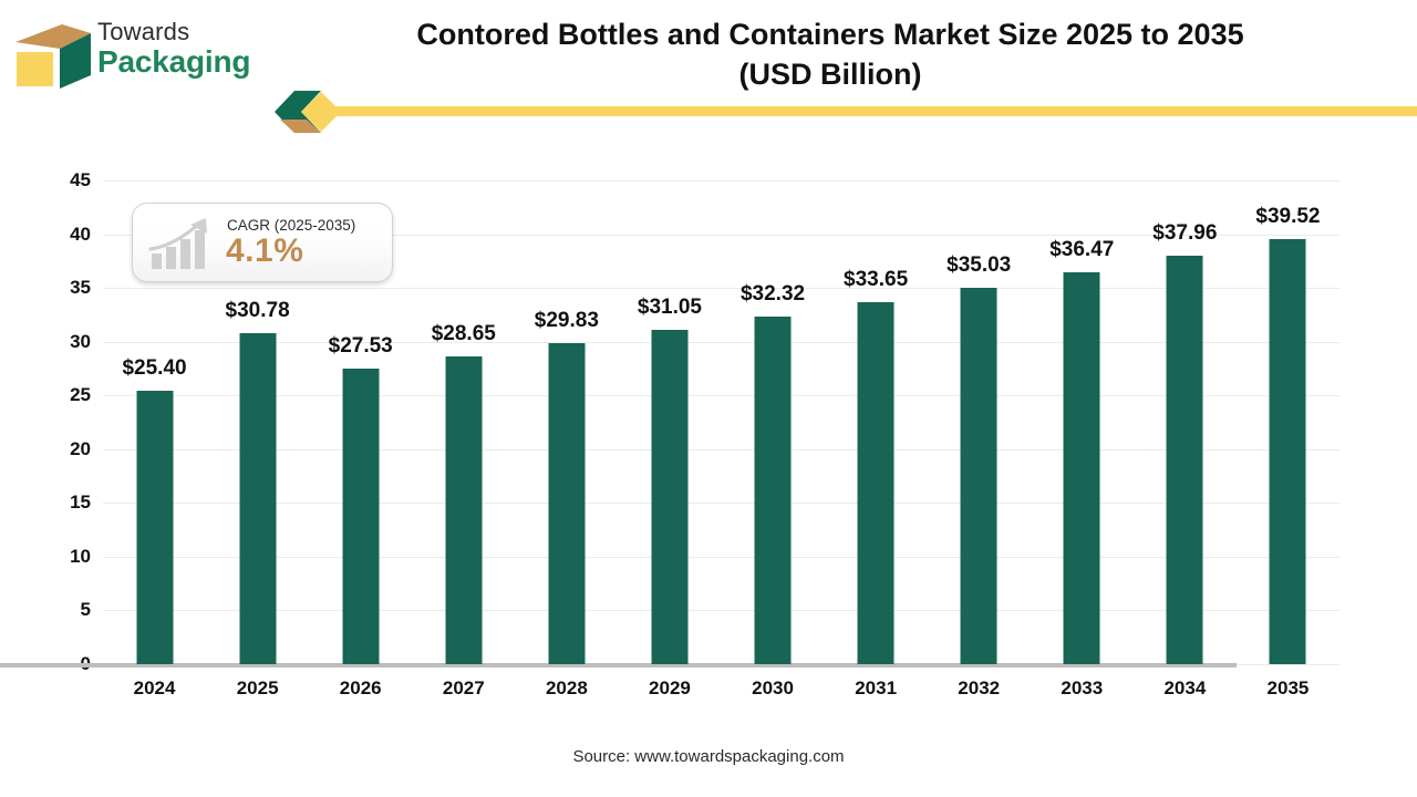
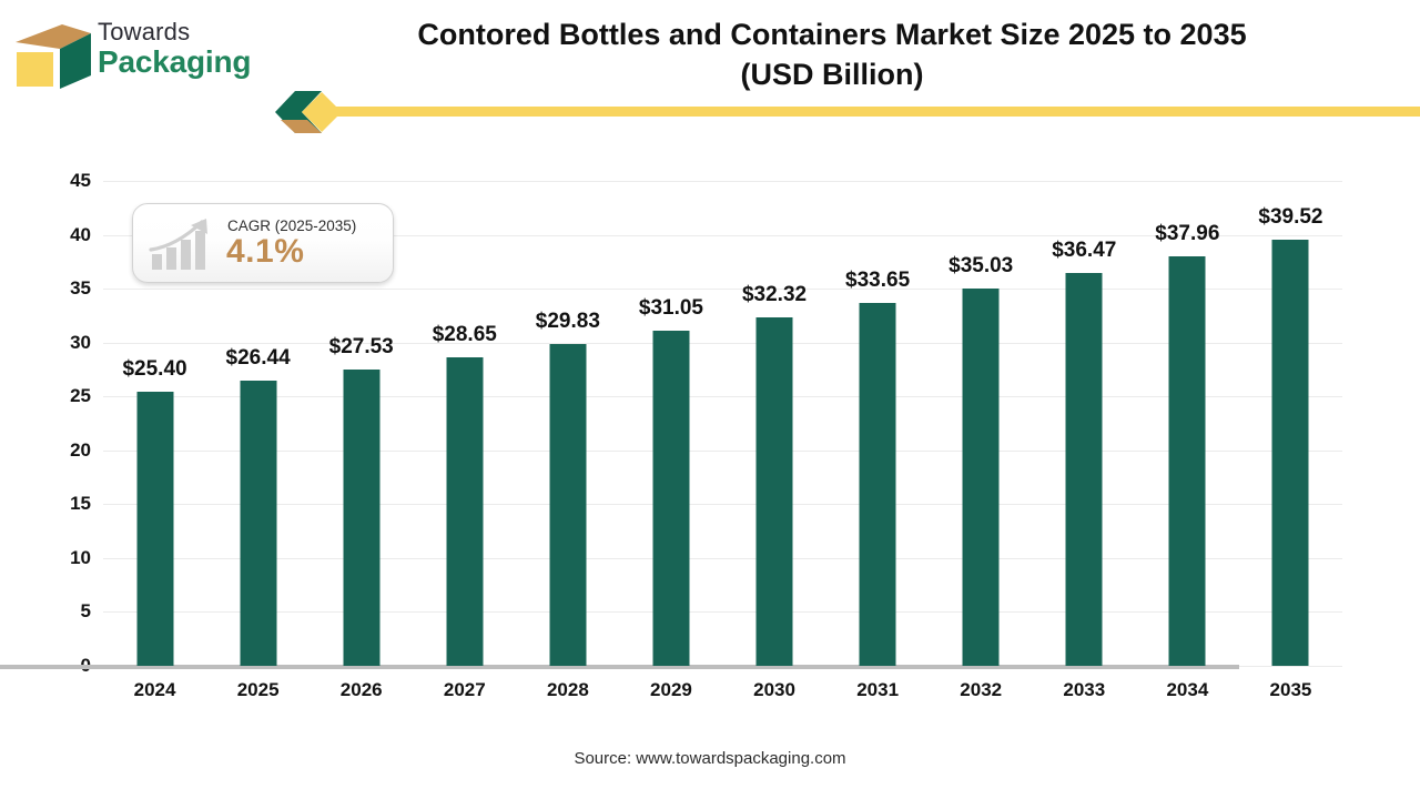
2025: $30.78 -> $26.44
